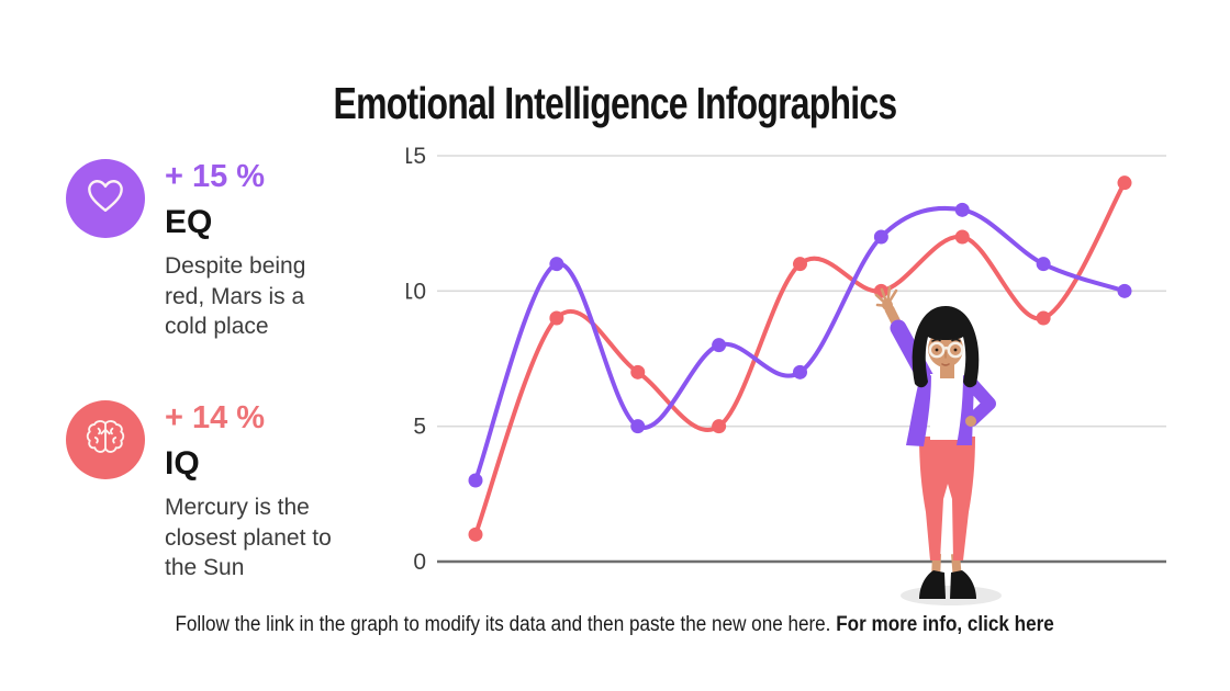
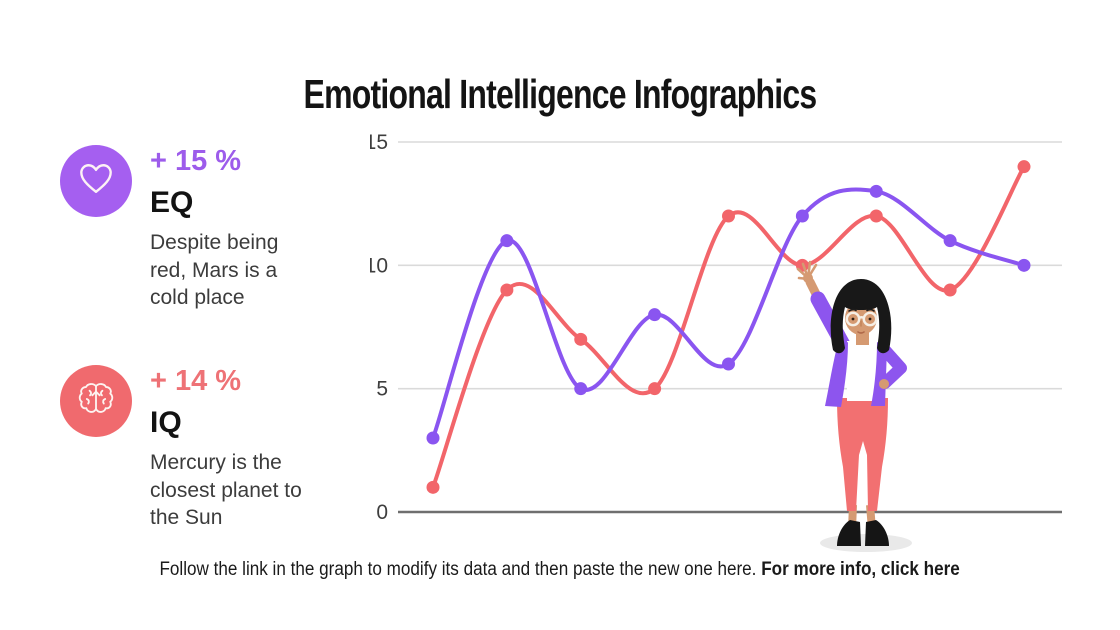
EQ/5: 7 -> 6
IQ/5: 11 -> 12
